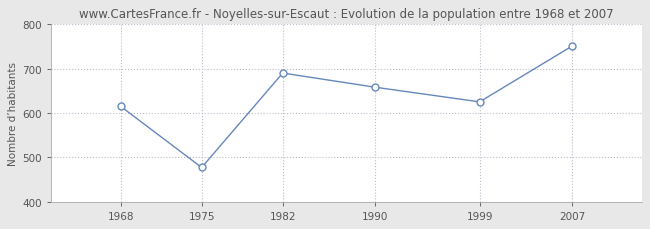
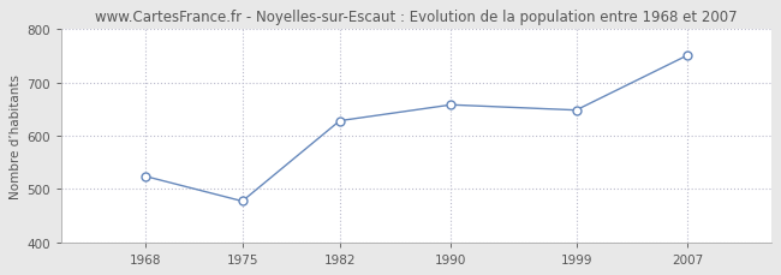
1968: 615 -> 524
1982: 690 -> 628
1999: 625 -> 648
